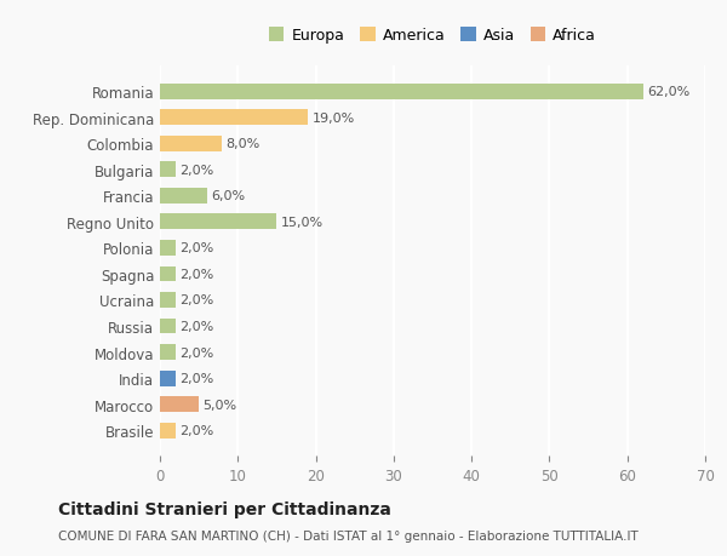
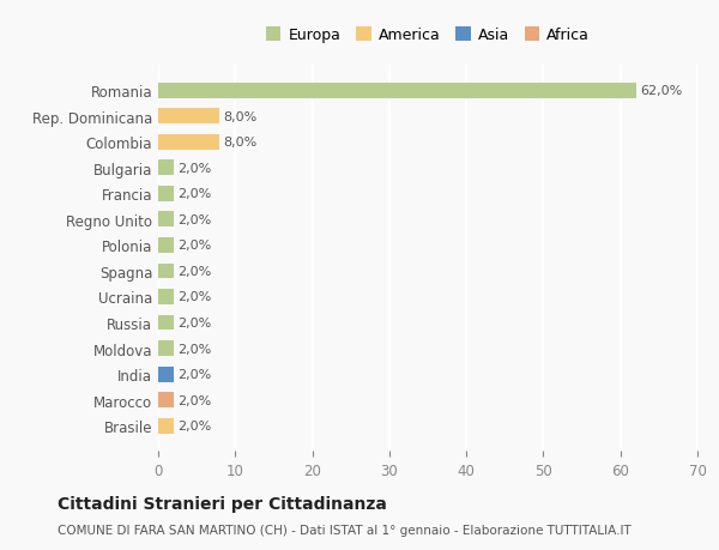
Rep. Dominicana: 19,0% -> 8,0%
Francia: 6,0% -> 2,0%
Regno Unito: 15,0% -> 2,0%
Marocco: 5,0% -> 2,0%
